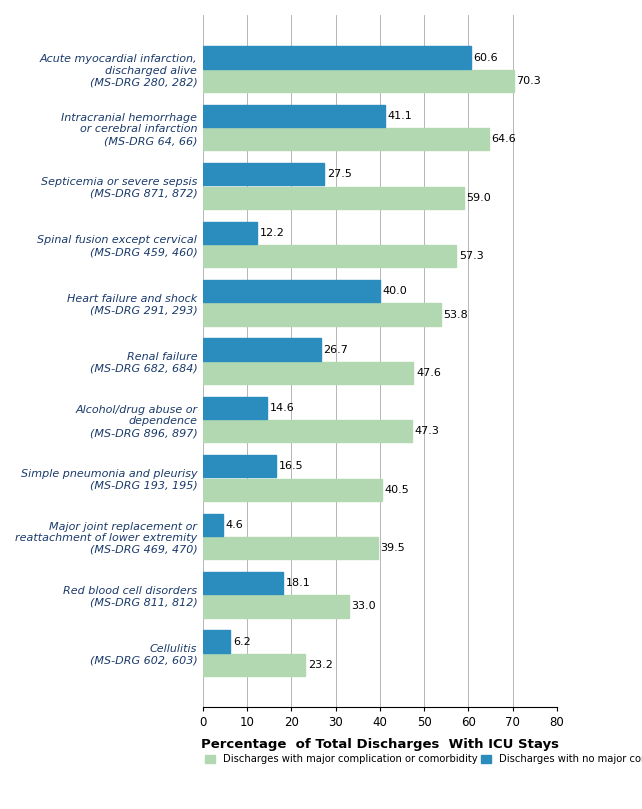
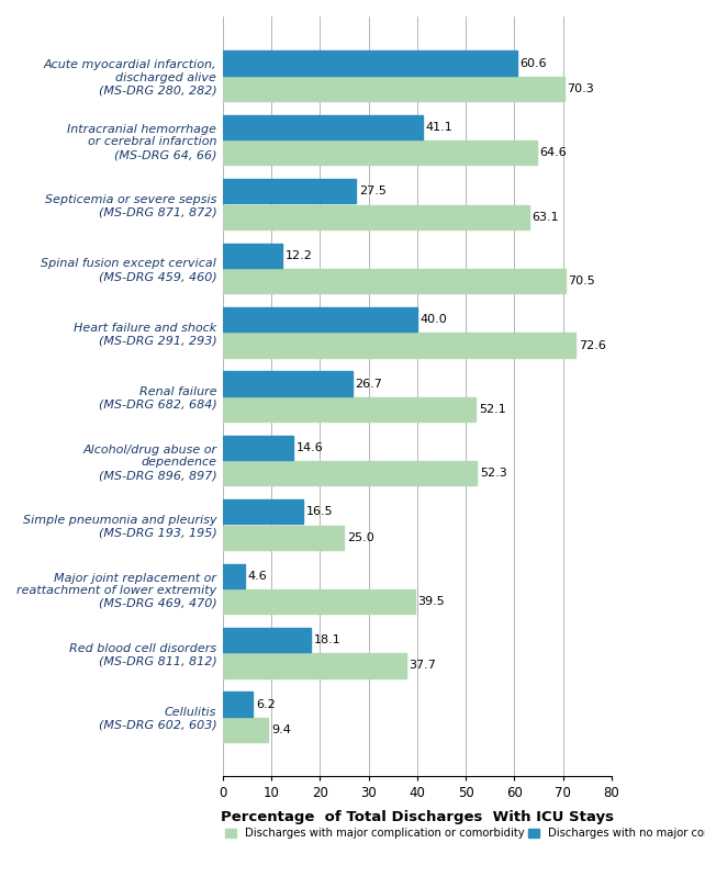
Discharges with major complication or comorbidity/Septicemia or severe sepsis (MS-DRG 871, 872): 59.0 -> 63.1
Discharges with major complication or comorbidity/Spinal fusion except cervical (MS-DRG 459, 460): 57.3 -> 70.5
Discharges with major complication or comorbidity/Heart failure and shock (MS-DRG 291, 293): 53.8 -> 72.6
Discharges with major complication or comorbidity/Renal failure (MS-DRG 682, 684): 47.6 -> 52.1
Discharges with major complication or comorbidity/Alcohol/drug abuse or dependence (MS-DRG 896, 897): 47.3 -> 52.3
Discharges with major complication or comorbidity/Simple pneumonia and pleurisy (MS-DRG 193, 195): 40.5 -> 25.0
Discharges with major complication or comorbidity/Red blood cell disorders (MS-DRG 811, 812): 33.0 -> 37.7
Discharges with major complication or comorbidity/Cellulitis (MS-DRG 602, 603): 23.2 -> 9.4
